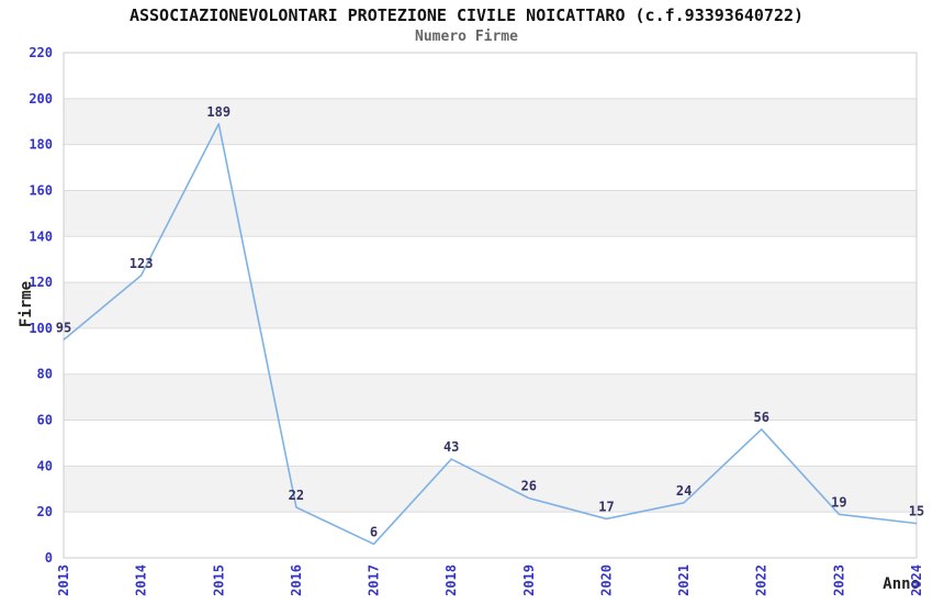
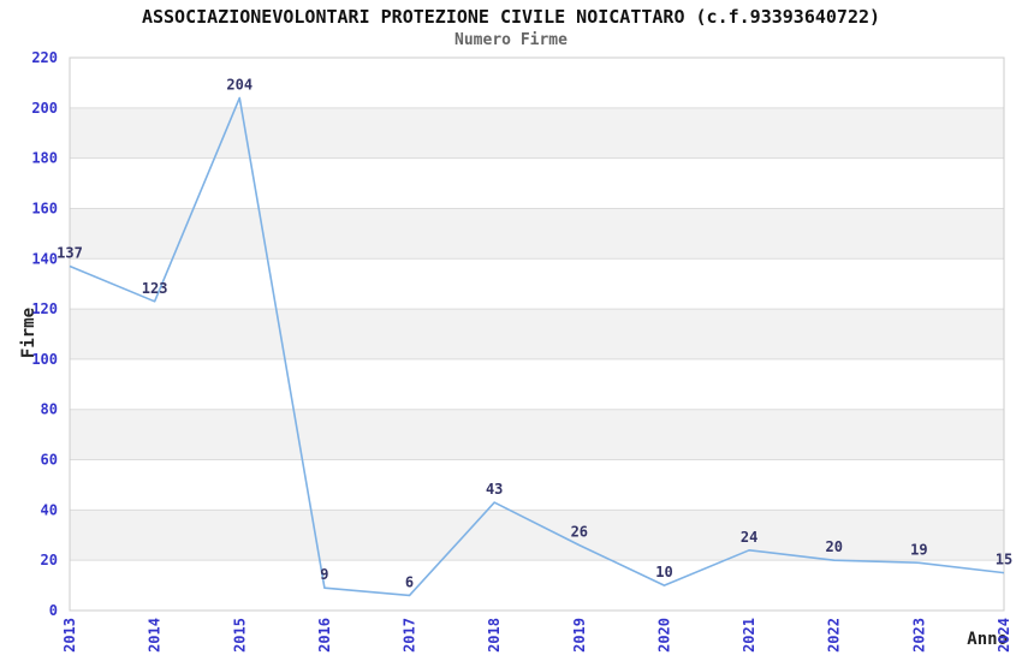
2013: 95 -> 137
2015: 189 -> 204
2016: 22 -> 9
2020: 17 -> 10
2022: 56 -> 20
